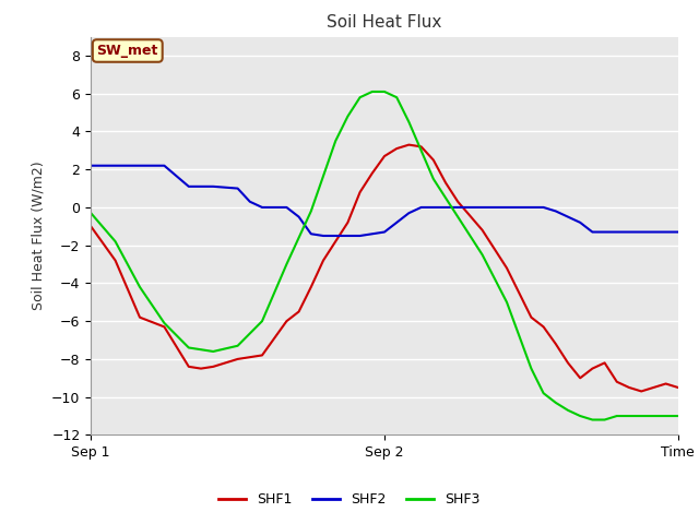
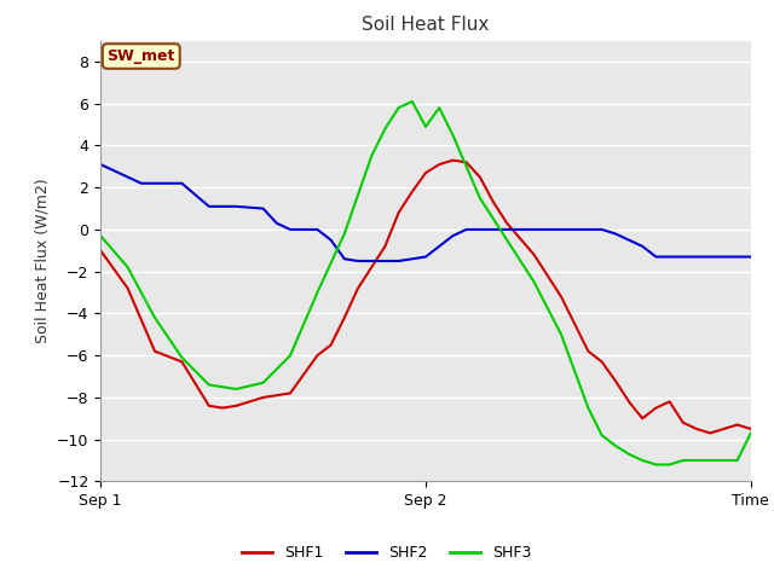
SHF2/Sep 1: 2.2 -> 3.1
SHF3/Sep 2: 6.1 -> 4.9
SHF3/Time: -11.0 -> -9.7
